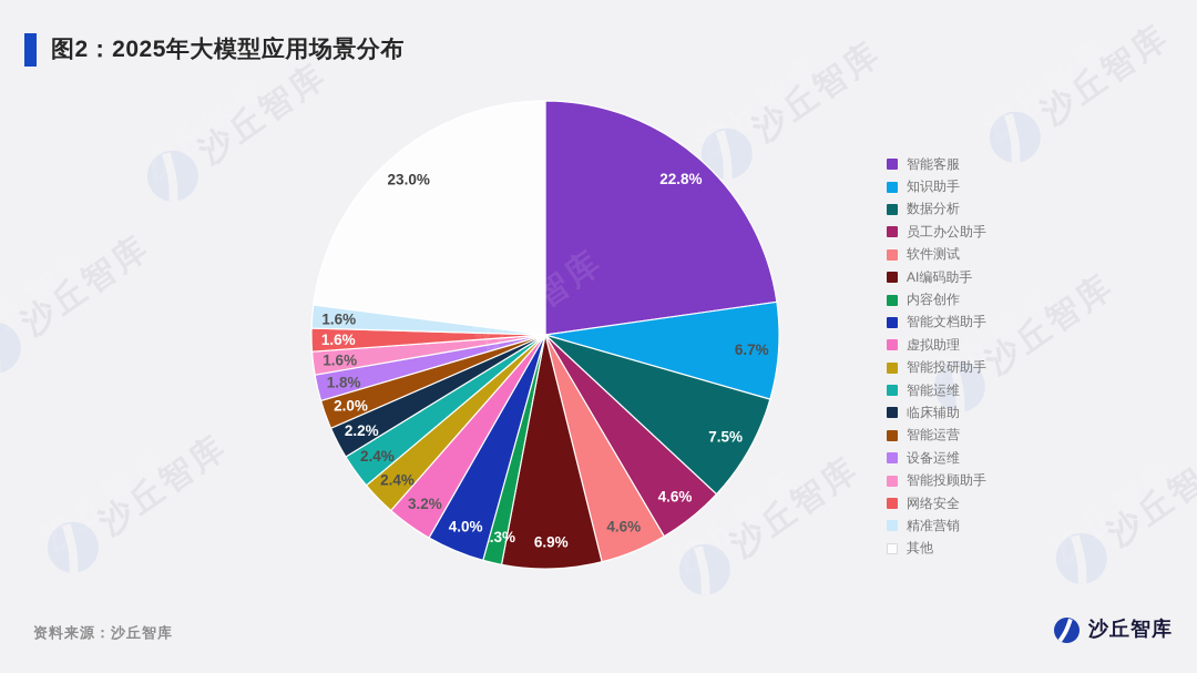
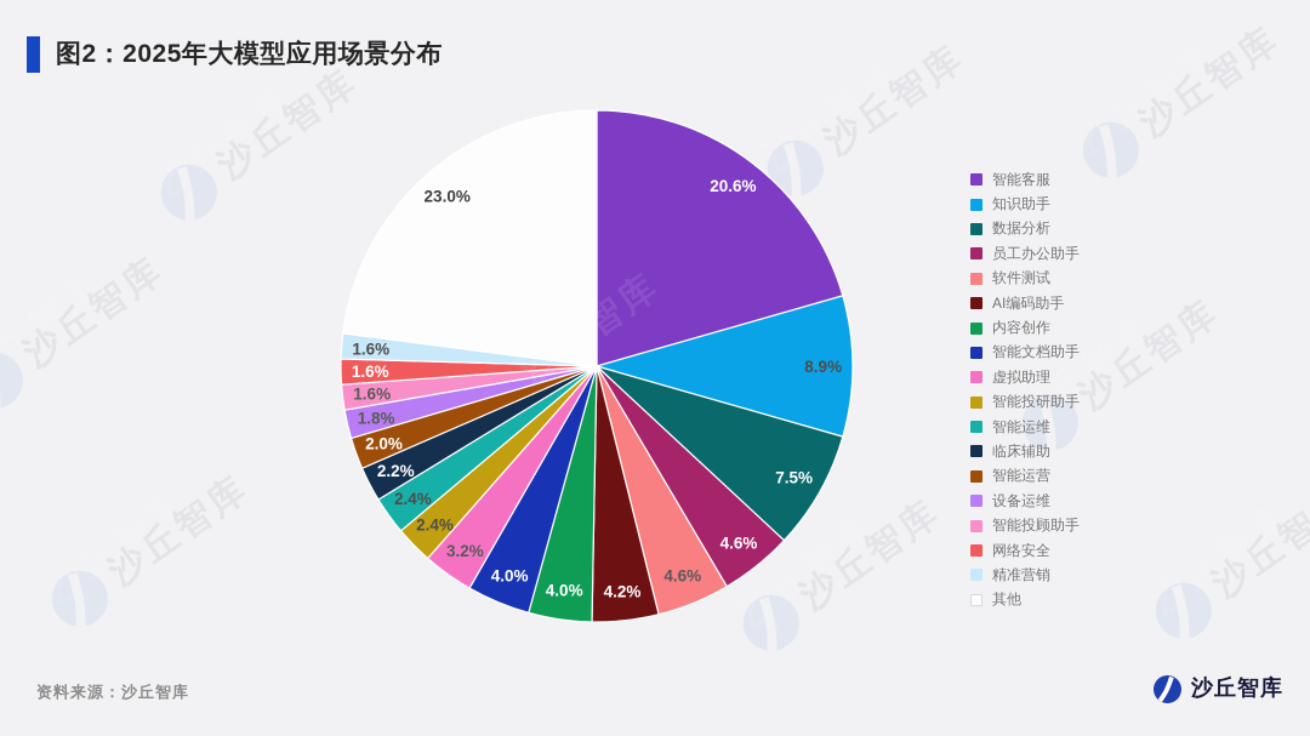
智能客服: 22.8% -> 20.6%
知识助手: 6.7% -> 8.9%
AI编码助手: 6.9% -> 4.2%
内容创作: 1.3% -> 4.0%
